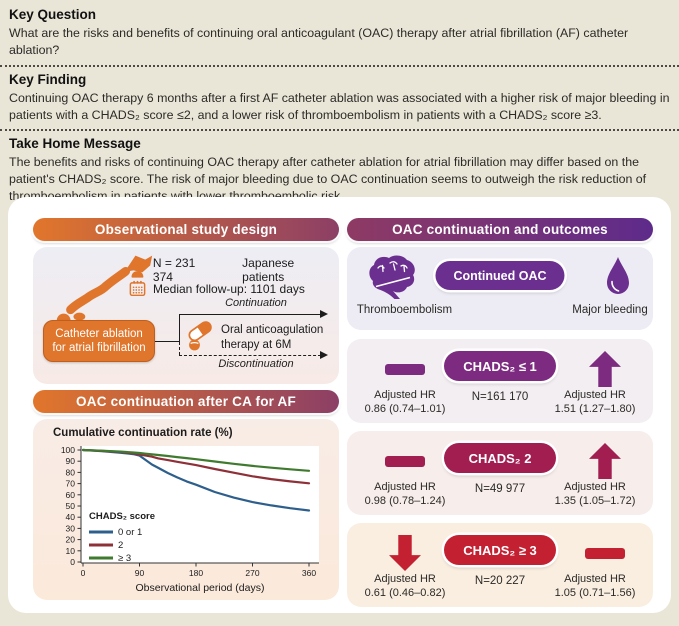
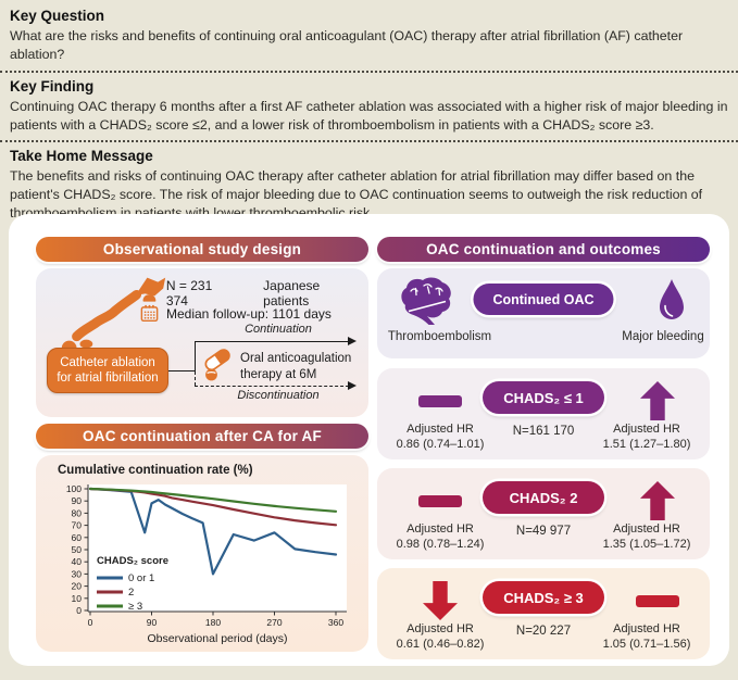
0 or 1/80: 96 -> 64
0 or 1/90: 95 -> 88
0 or 1/180: 69 -> 30
0 or 1/270: 54 -> 64
